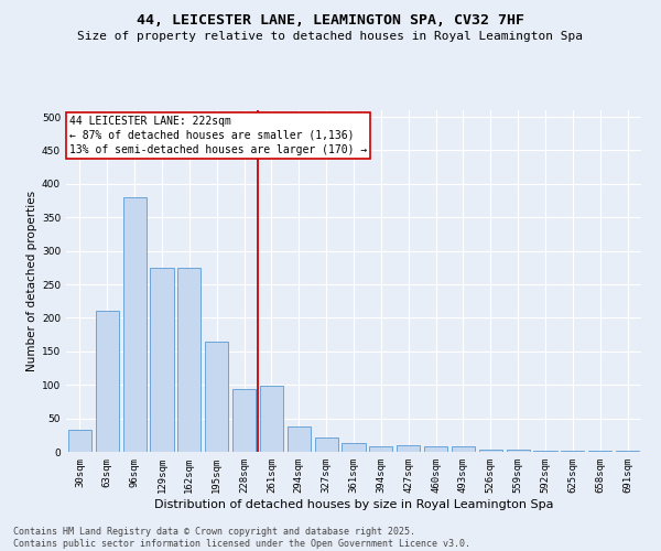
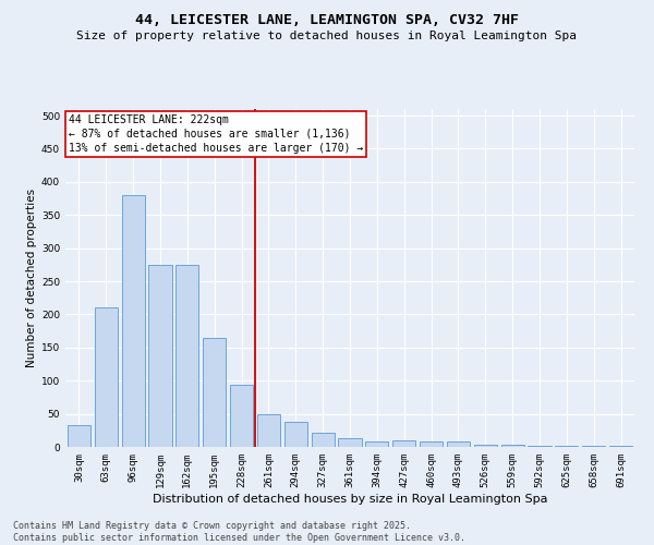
261sqm: 98 -> 50
